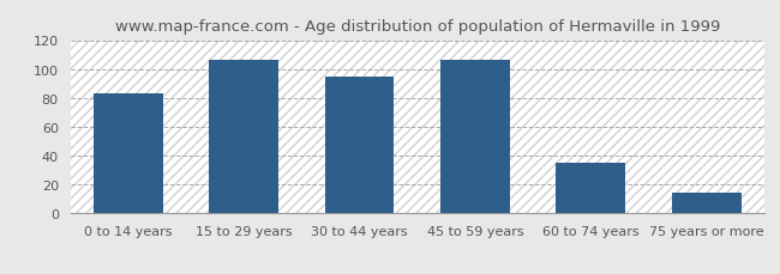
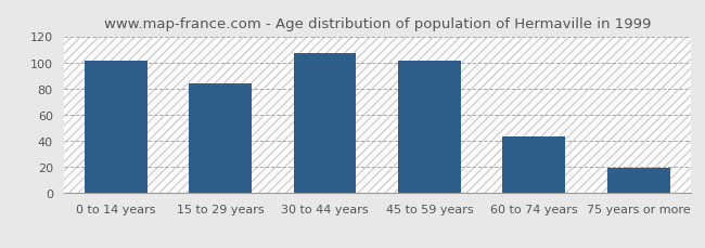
0 to 14 years: 83 -> 101
15 to 29 years: 106 -> 84
30 to 44 years: 95 -> 107
45 to 59 years: 106 -> 101
60 to 74 years: 35 -> 43
75 years or more: 14 -> 19
